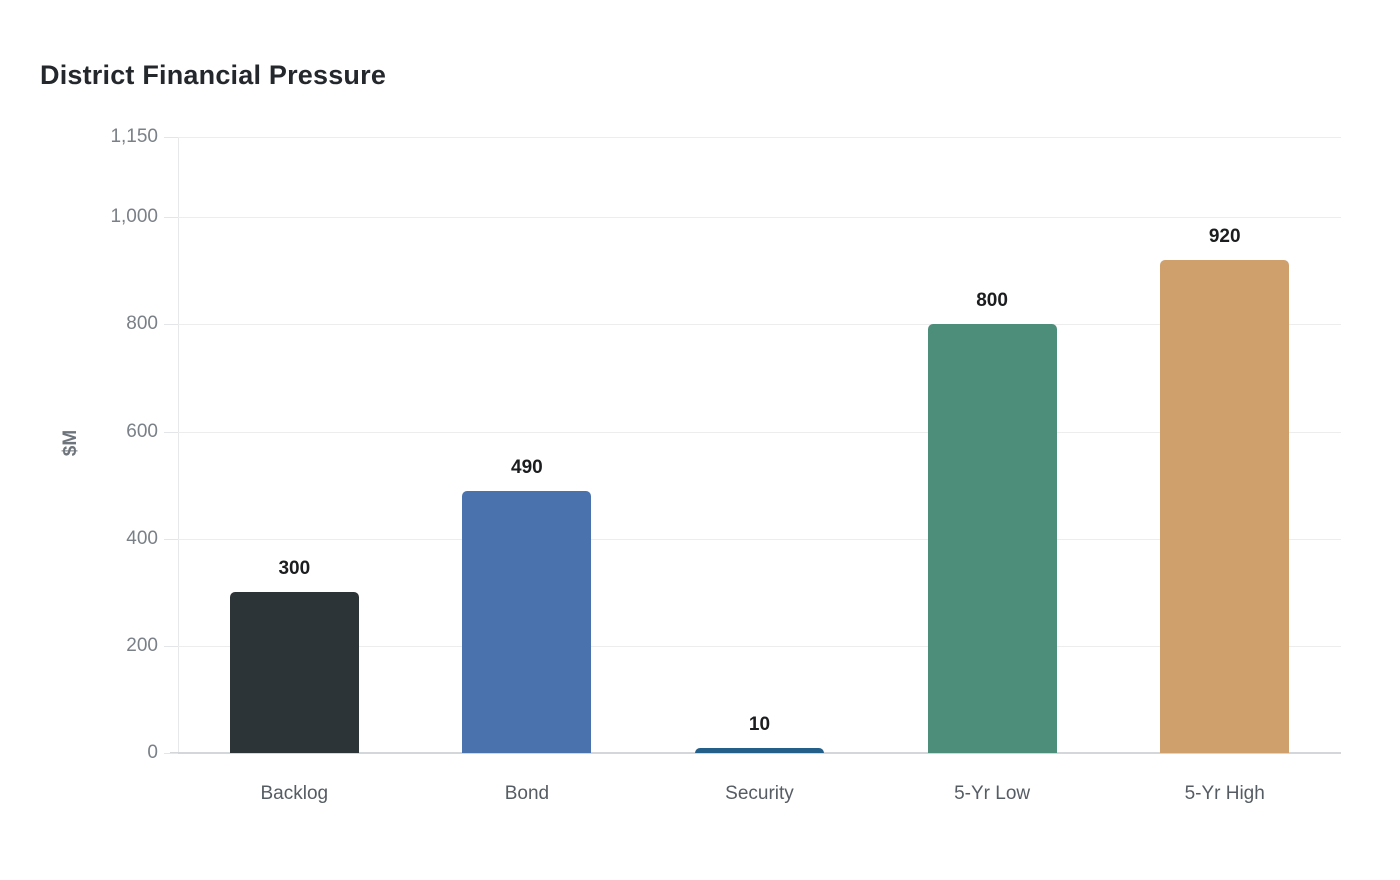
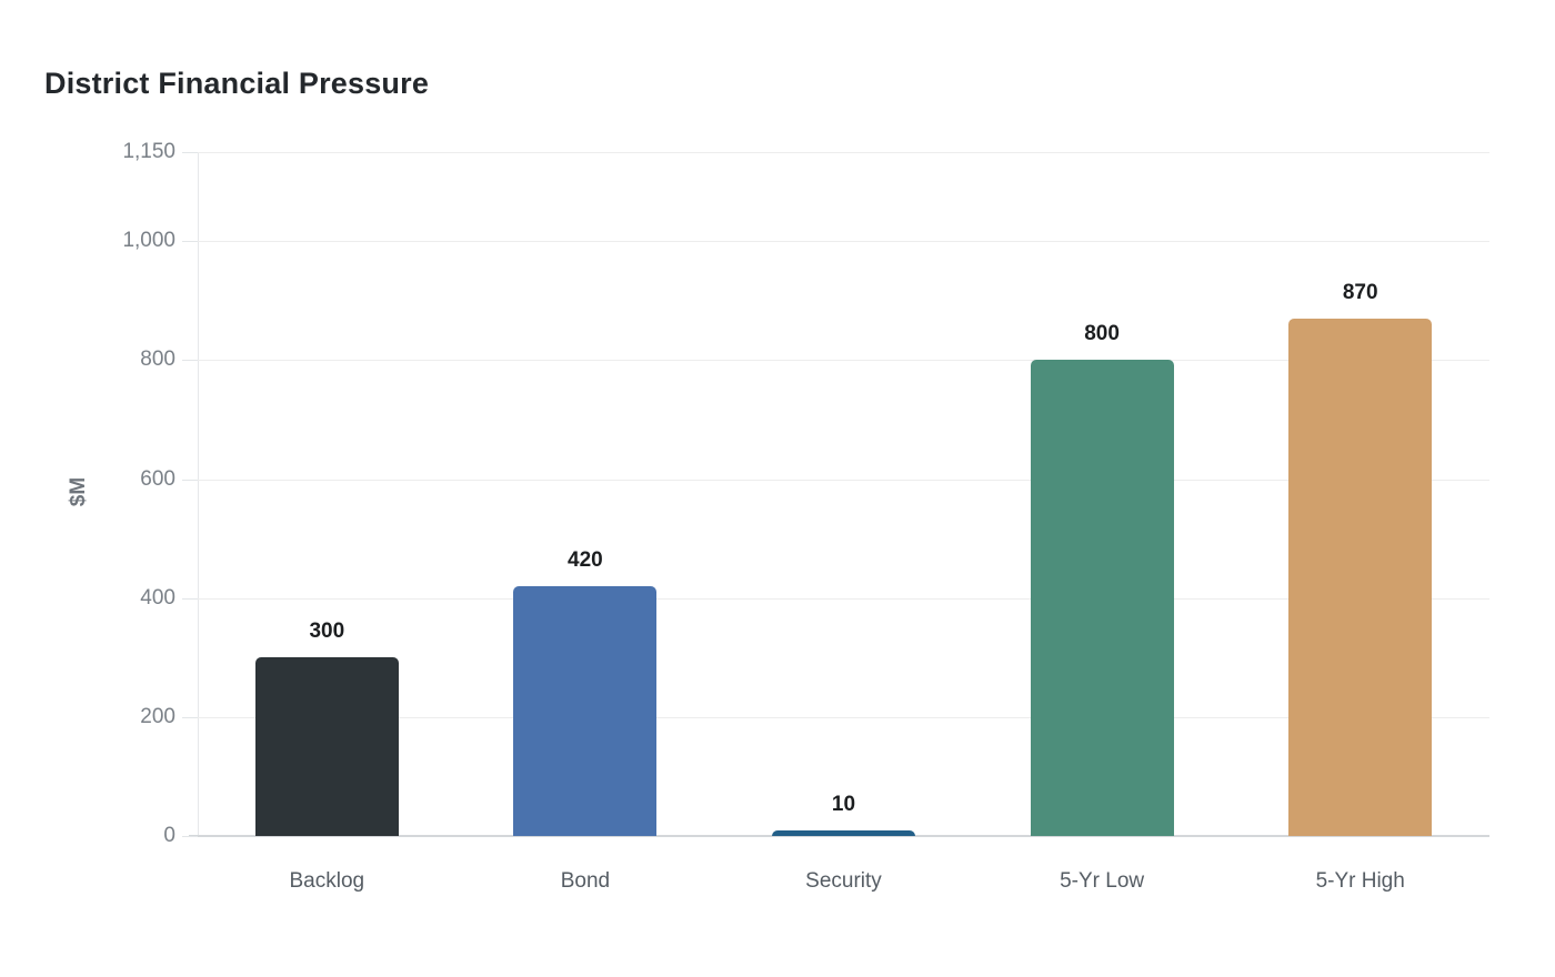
Bond: 490 -> 420
5-Yr High: 920 -> 870
